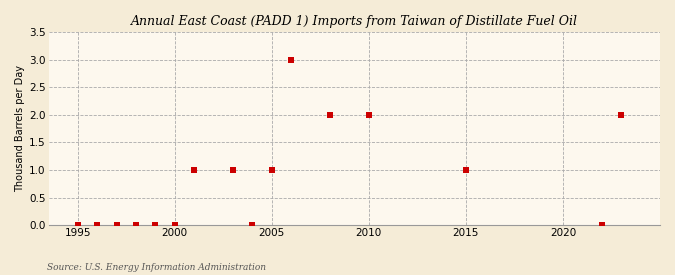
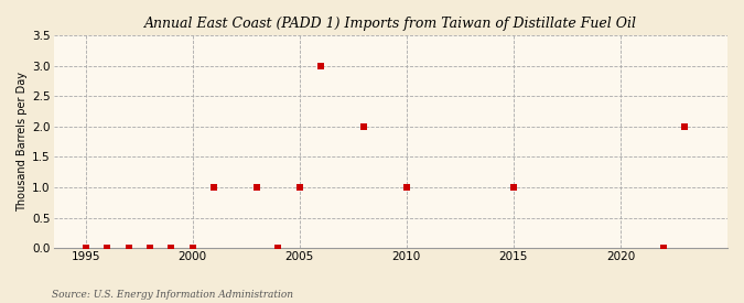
2010: 2 -> 1
